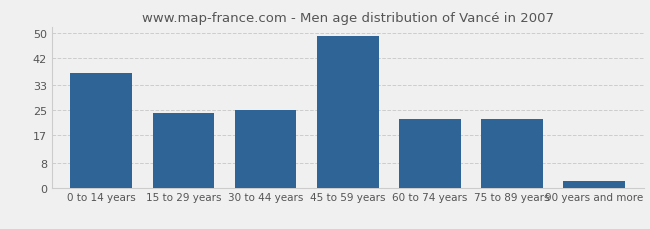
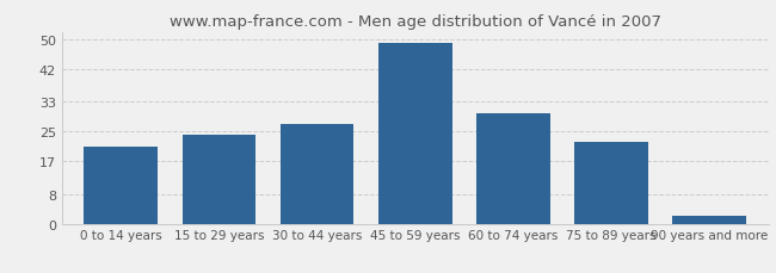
0 to 14 years: 37 -> 21
30 to 44 years: 25 -> 27
60 to 74 years: 22 -> 30
